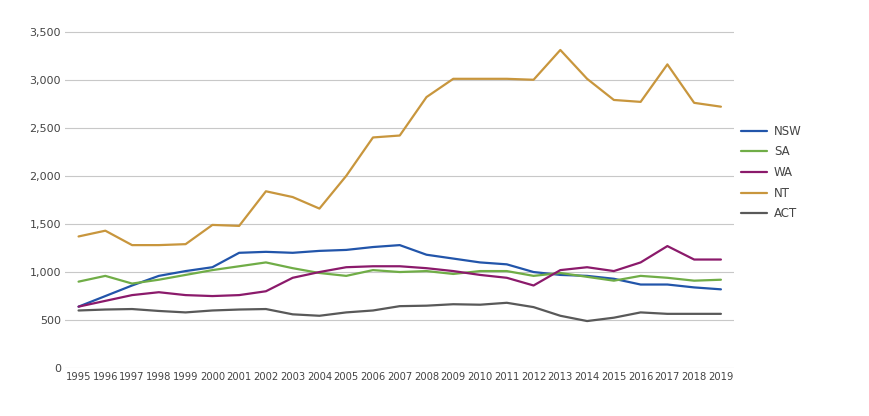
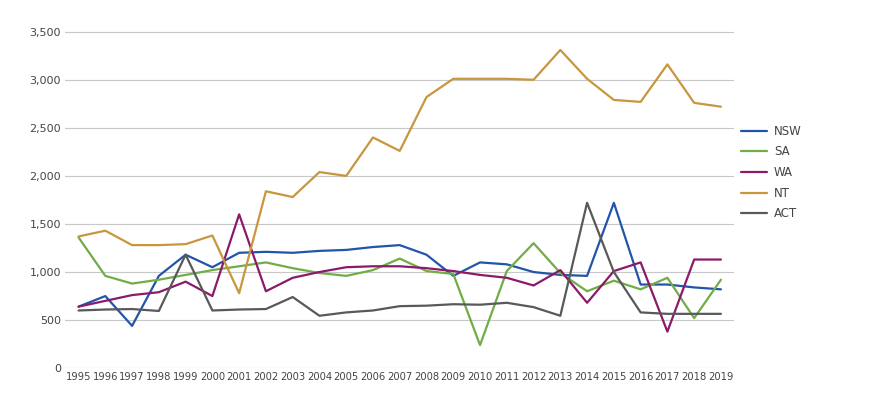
SA/1995: 900 -> 1,360
NSW/1997: 860 -> 440
NSW/1999: 1,010 -> 1,180
WA/1999: 760 -> 900
ACT/1999: 580 -> 1,180
NT/2000: 1,490 -> 1,380
WA/2001: 760 -> 1,600
NT/2001: 1,480 -> 780
ACT/2003: 560 -> 740
NT/2004: 1,660 -> 2,040
SA/2007: 1,000 -> 1,140
NT/2007: 2,420 -> 2,260
NSW/2009: 1,140 -> 960
SA/2010: 1,010 -> 240
SA/2012: 960 -> 1,300
SA/2014: 950 -> 800
WA/2014: 1,050 -> 680
ACT/2014: 490 -> 1,720
NSW/2015: 930 -> 1,720
ACT/2015: 520 -> 1,000
SA/2016: 960 -> 820
WA/2017: 1,270 -> 380
SA/2018: 910 -> 520
